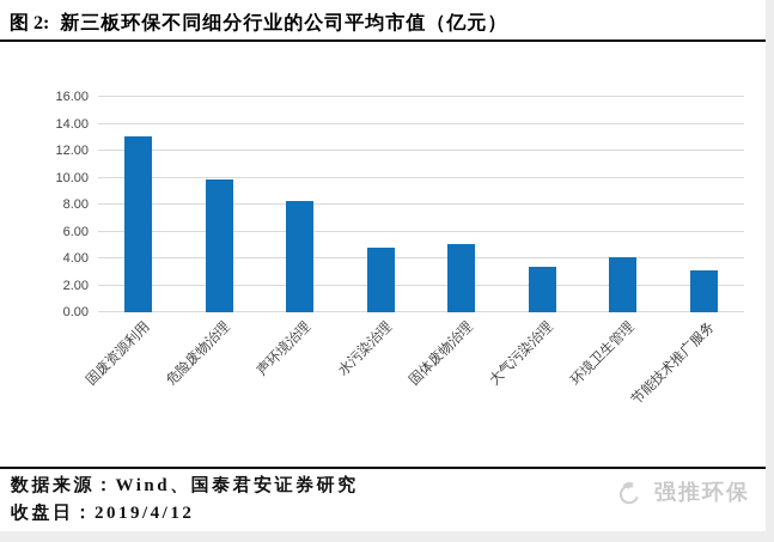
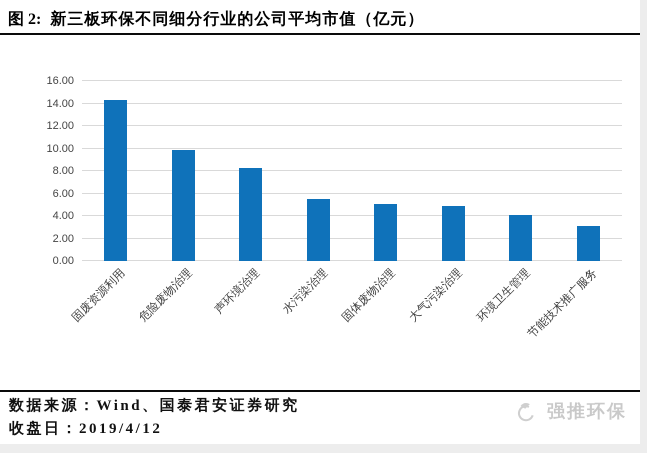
固废资源利用: 13.1 -> 14.3
水污染治理: 4.8 -> 5.5
大气污染治理: 3.4 -> 4.9
